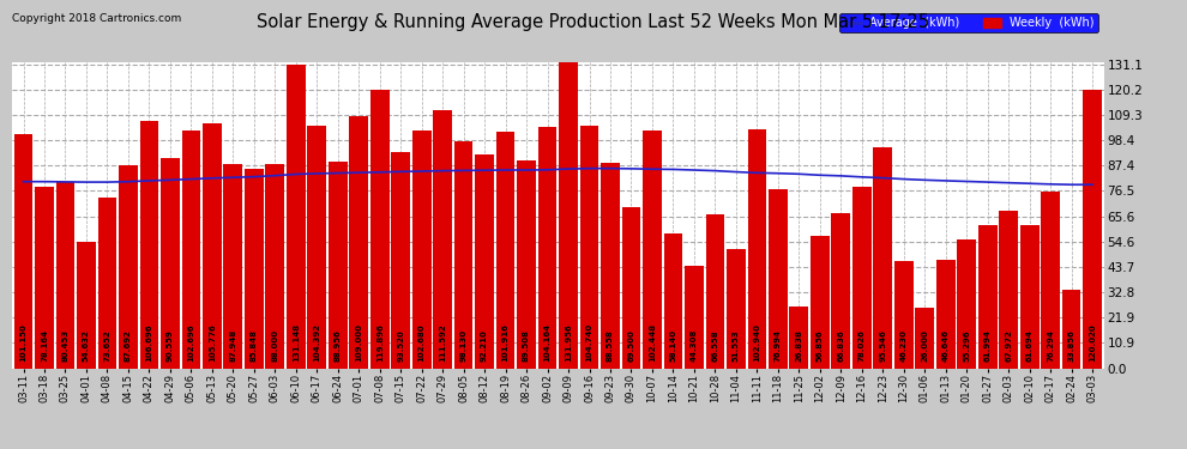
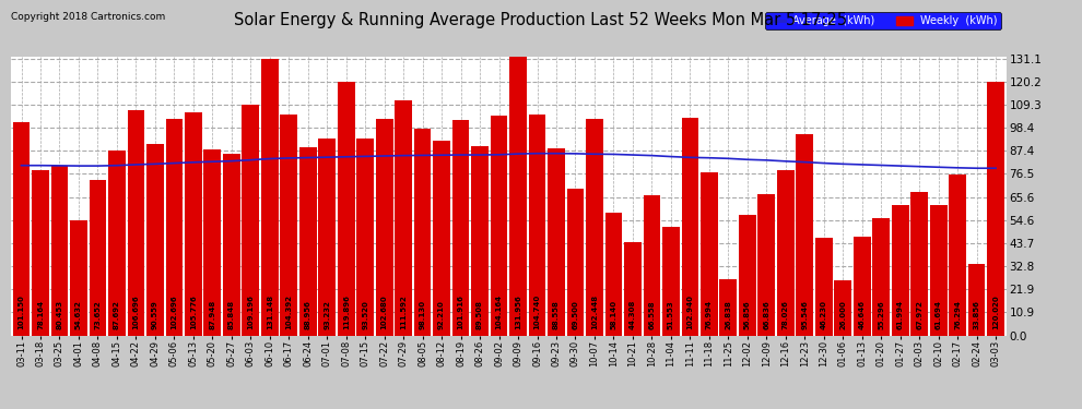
Weekly (kWh)/06-03: 88 -> 109
Weekly (kWh)/07-01: 109 -> 93
